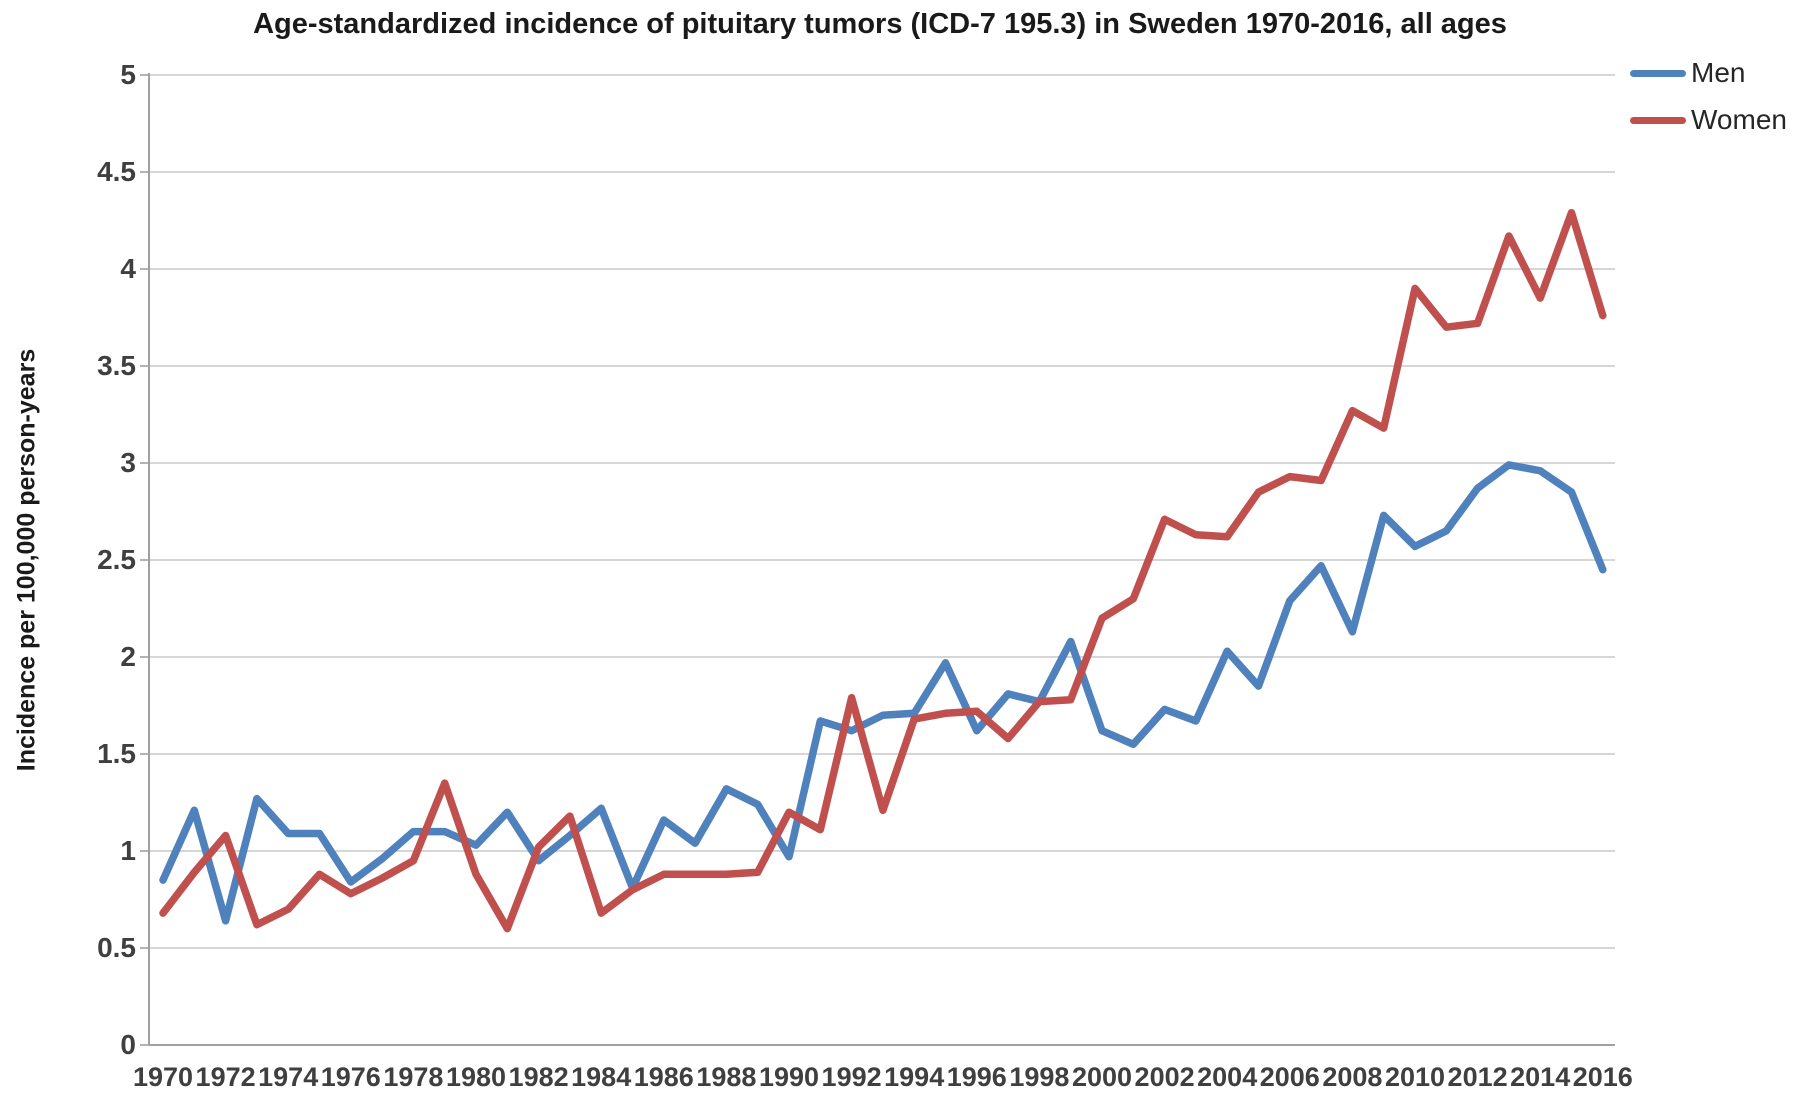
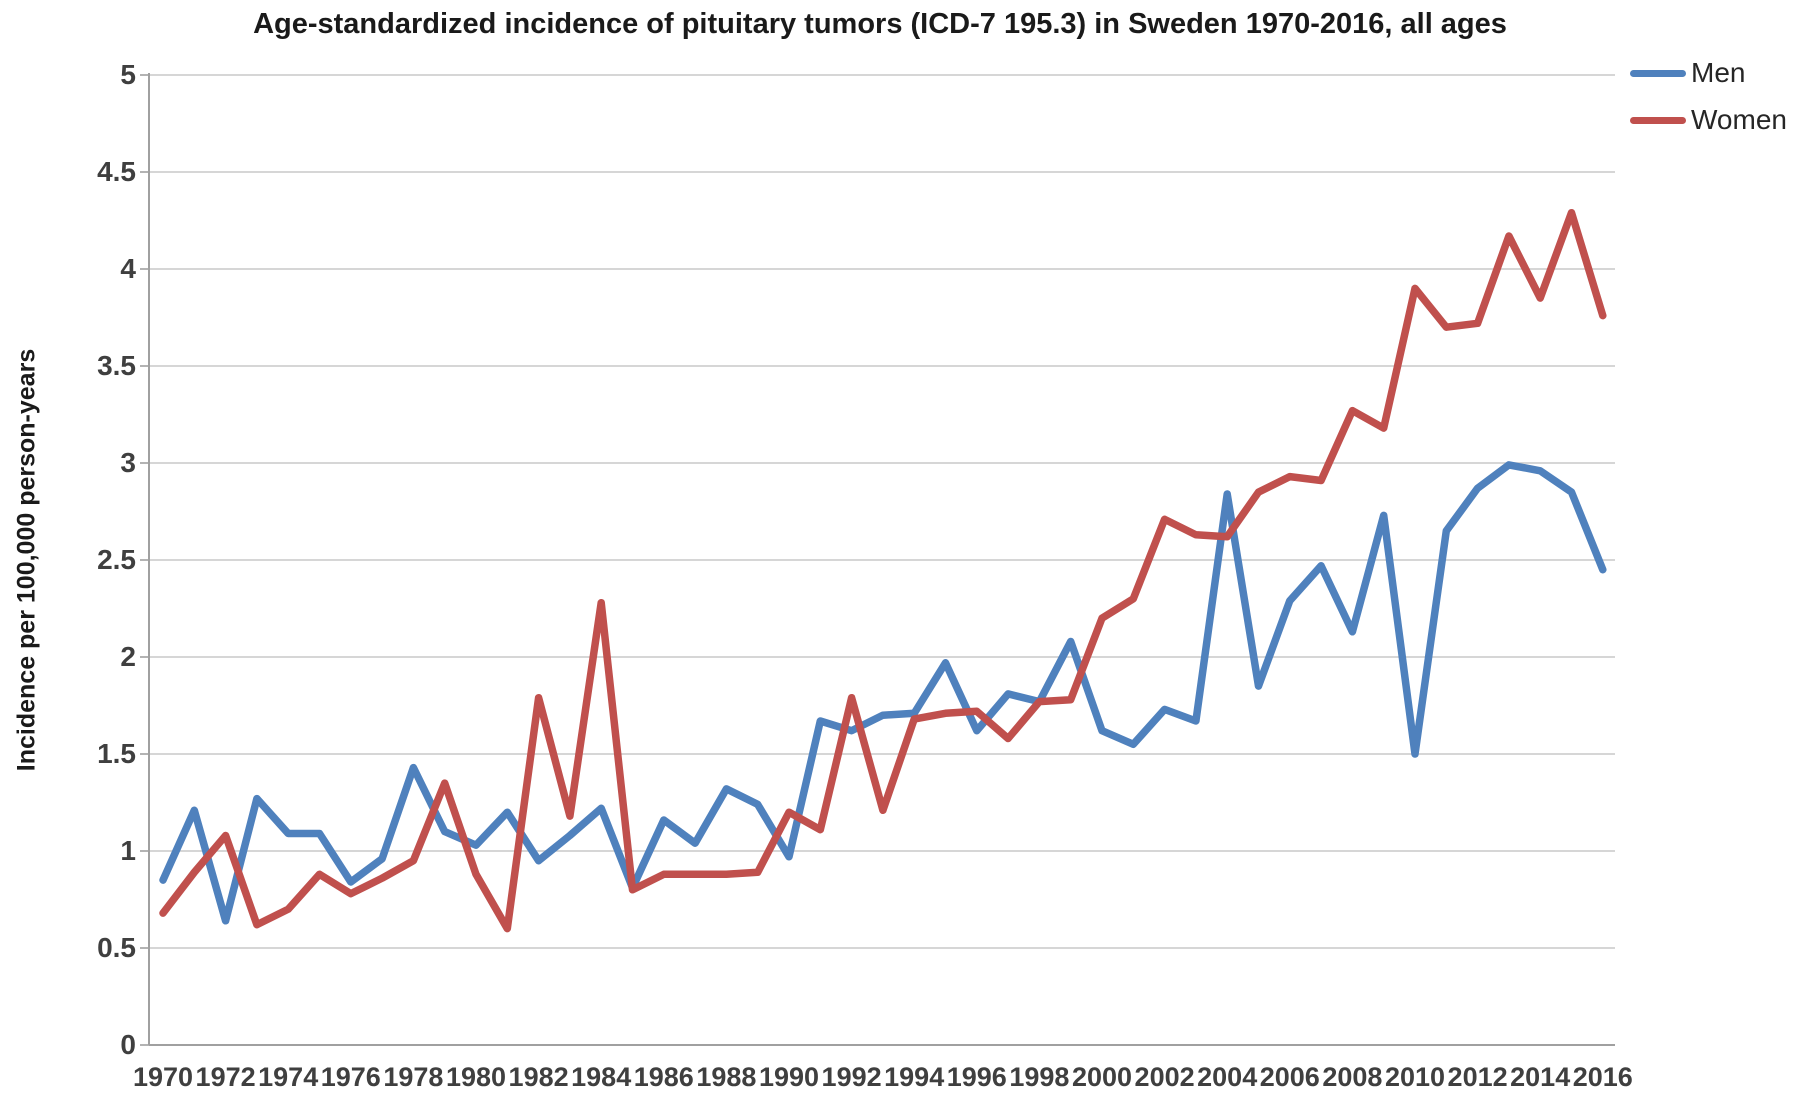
Men/1978: 1.10 -> 1.43
Women/1982: 1.02 -> 1.79
Women/1984: 0.68 -> 2.28
Men/2004: 2.03 -> 2.84
Men/2010: 2.57 -> 1.50
